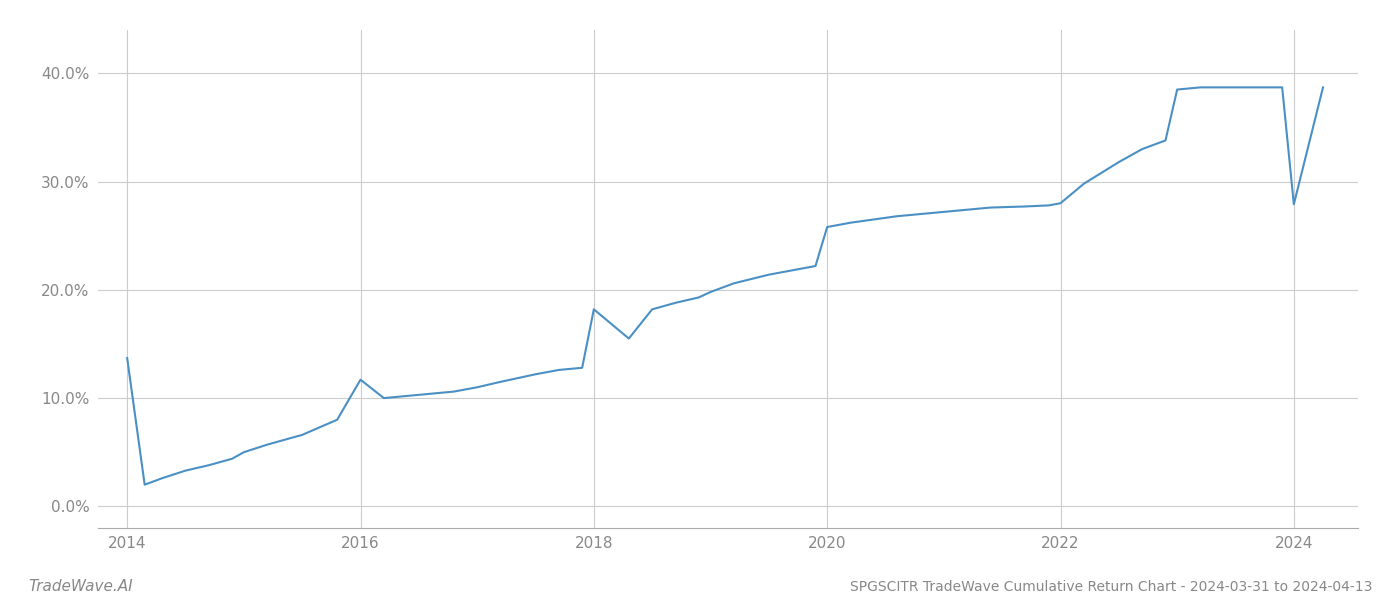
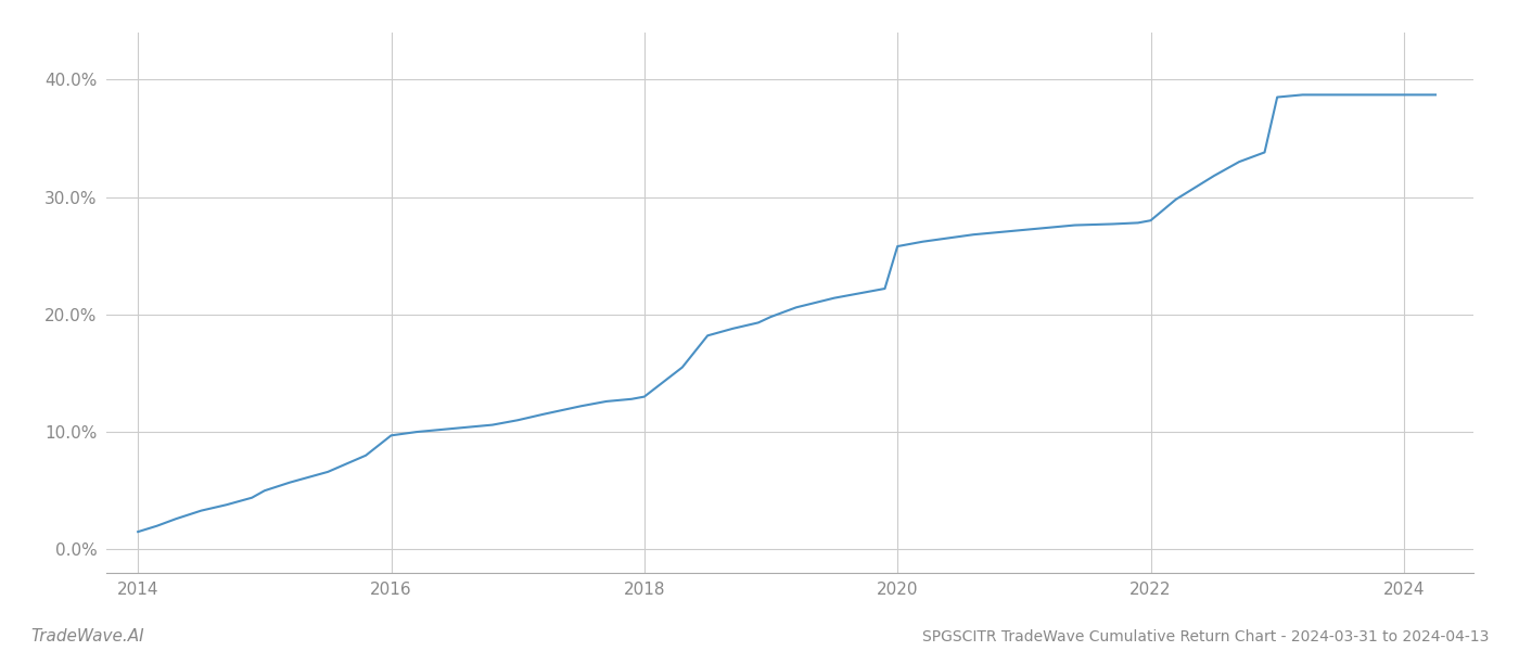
2014: 13.7% -> 1.5%
2016: 11.7% -> 9.7%
2018: 18.2% -> 13.0%
2024: 27.9% -> 38.7%
